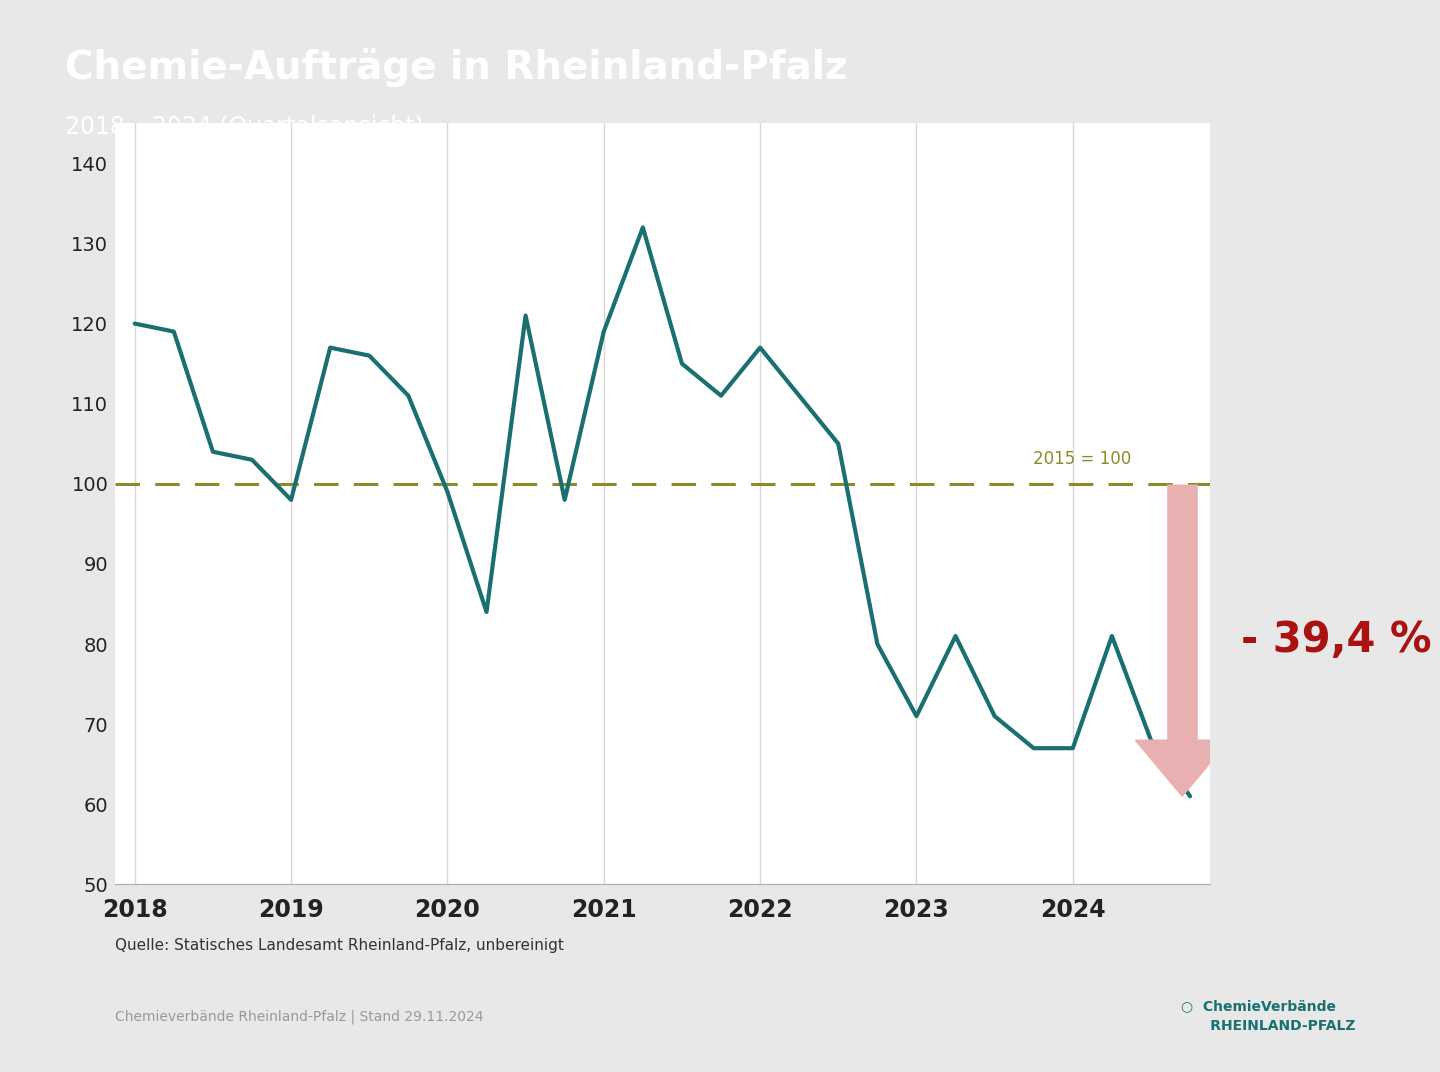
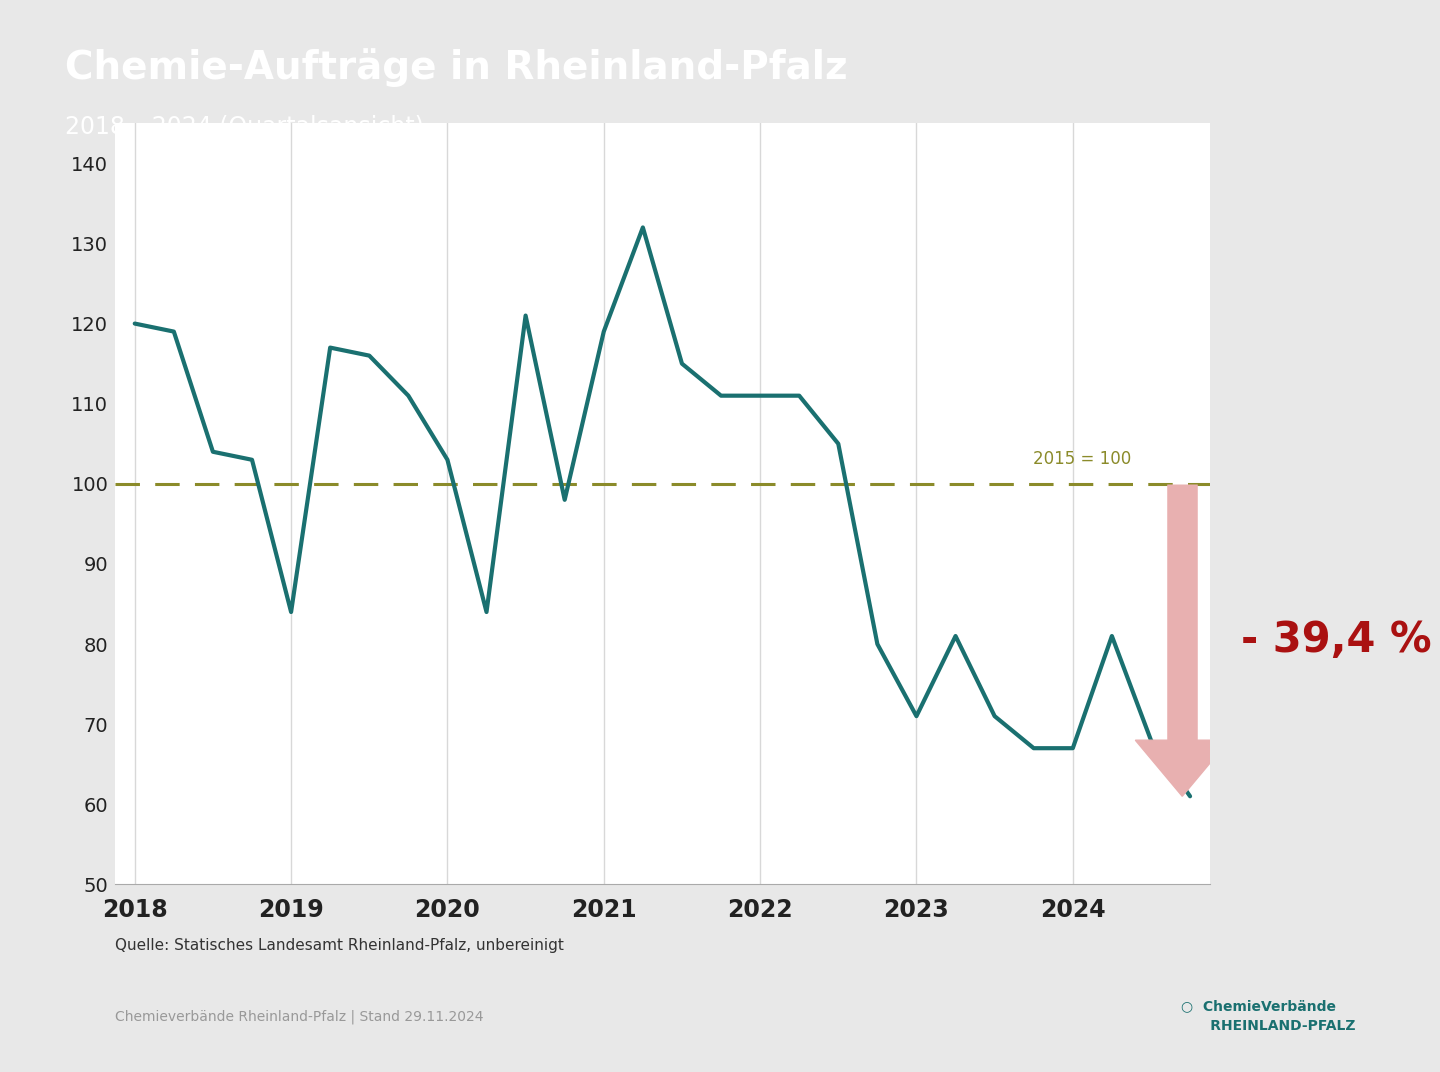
2019: 98 -> 84
2020: 99 -> 103
2022: 117 -> 111
